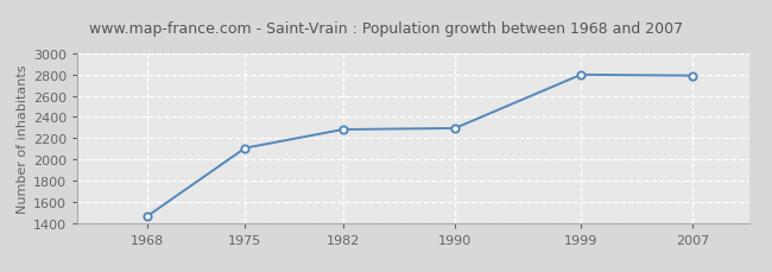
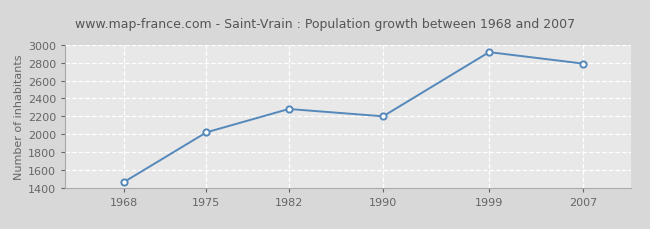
1975: 2110 -> 2020
1990: 2290 -> 2200
1999: 2800 -> 2920
